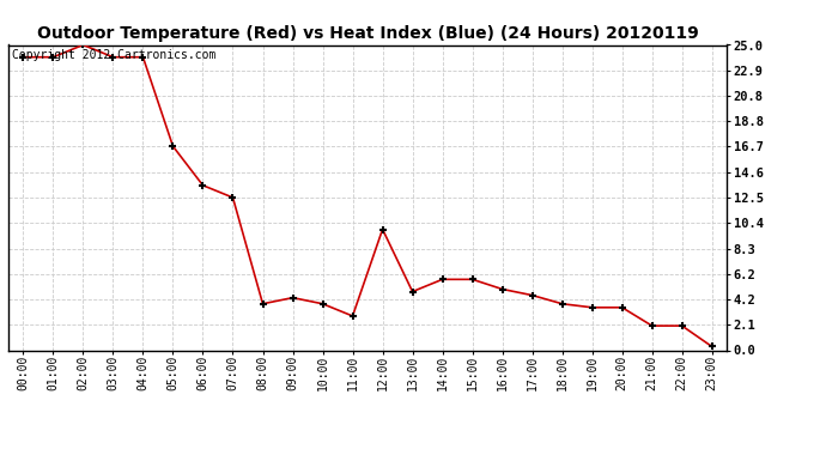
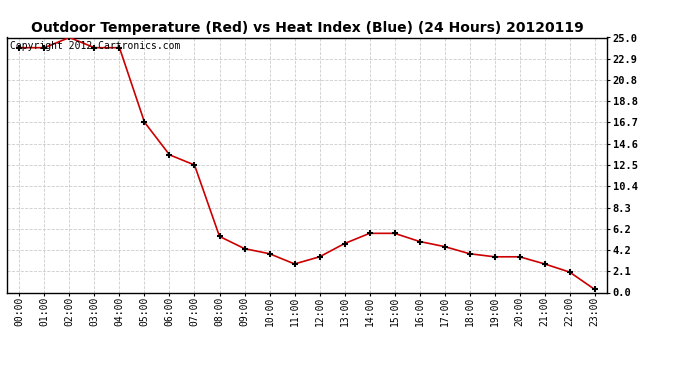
08:00: 3.8 -> 5.5
12:00: 9.9 -> 3.5
21:00: 2.0 -> 2.8
